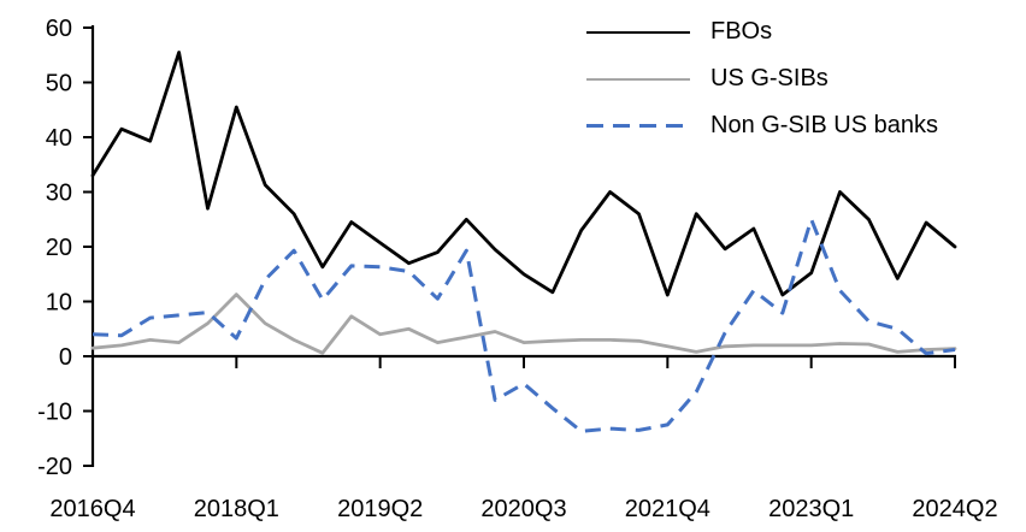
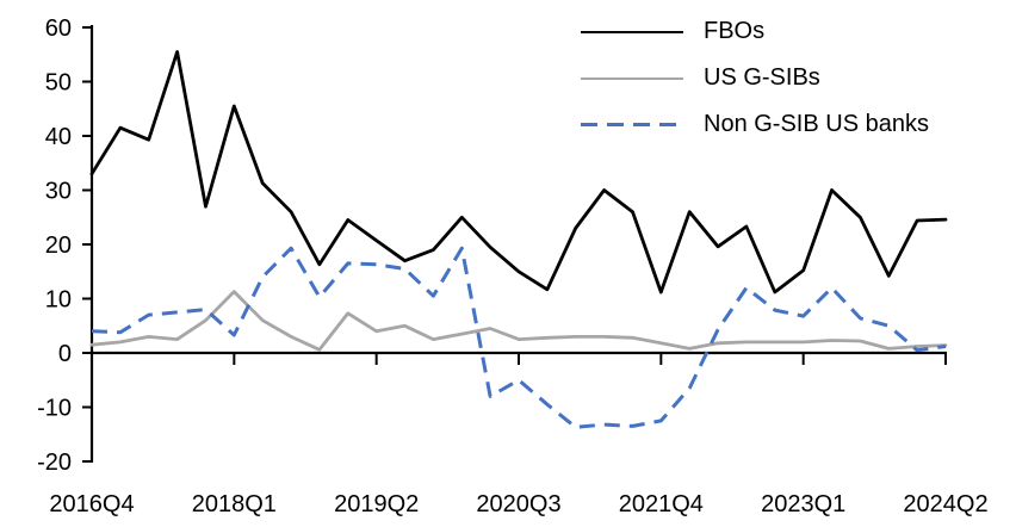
Non G-SIB US banks/2023Q1: 25 -> 7
FBOs/2024Q2: 20 -> 25
